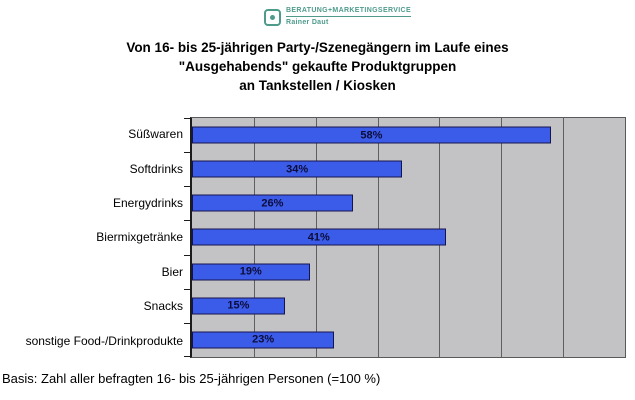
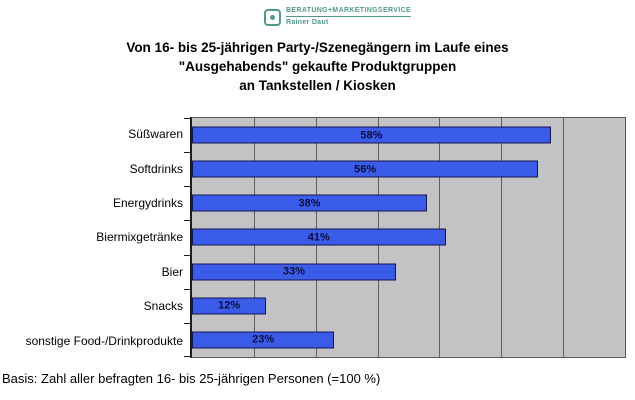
Softdrinks: 34% -> 56%
Energydrinks: 26% -> 38%
Bier: 19% -> 33%
Snacks: 15% -> 12%
